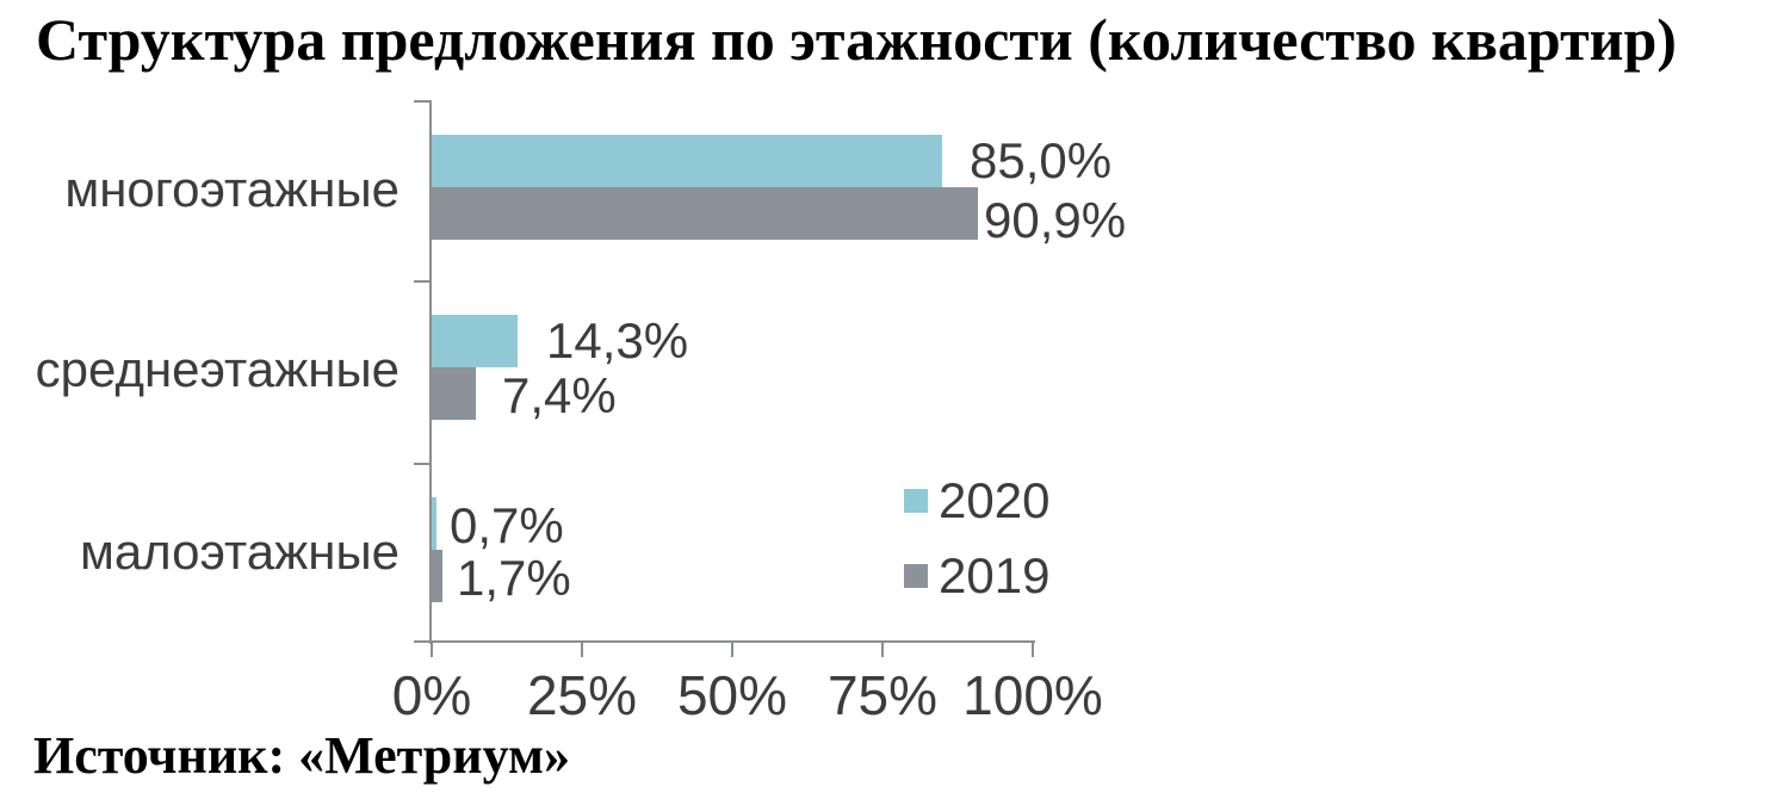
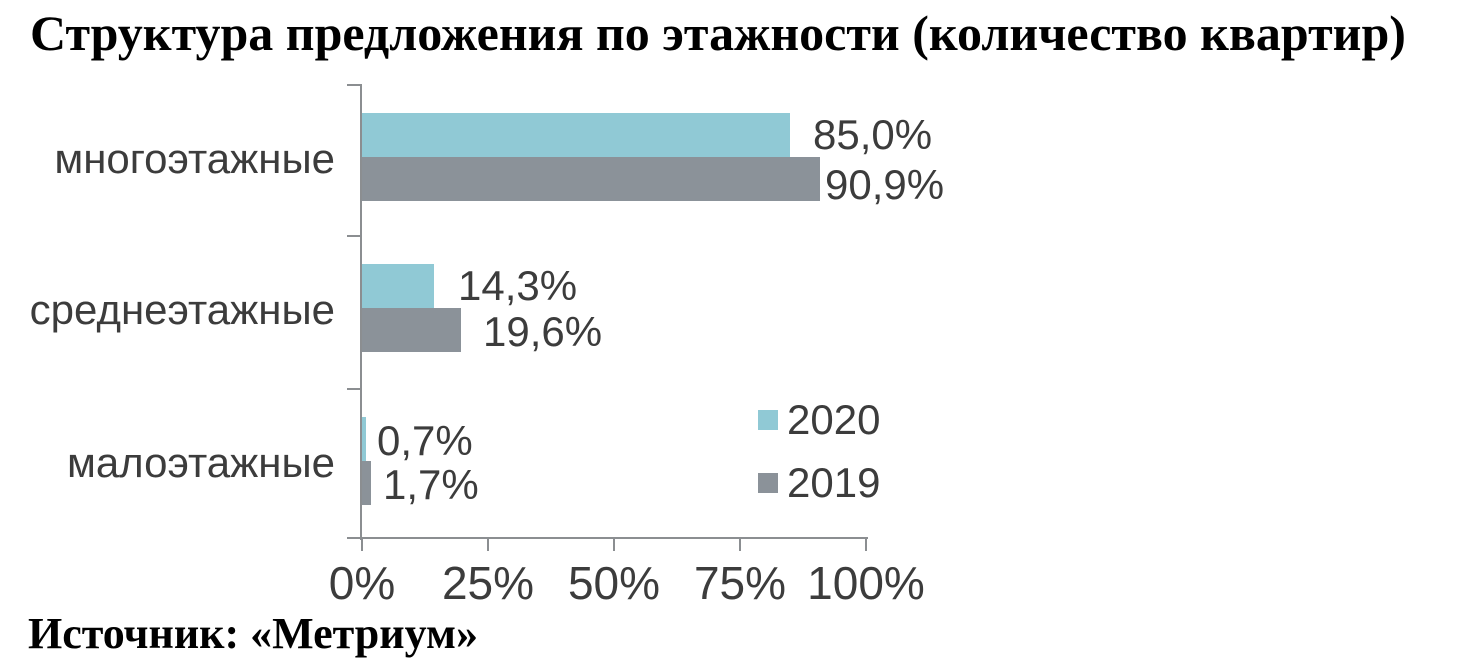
2019/среднеэтажные: 7,4% -> 19,6%
